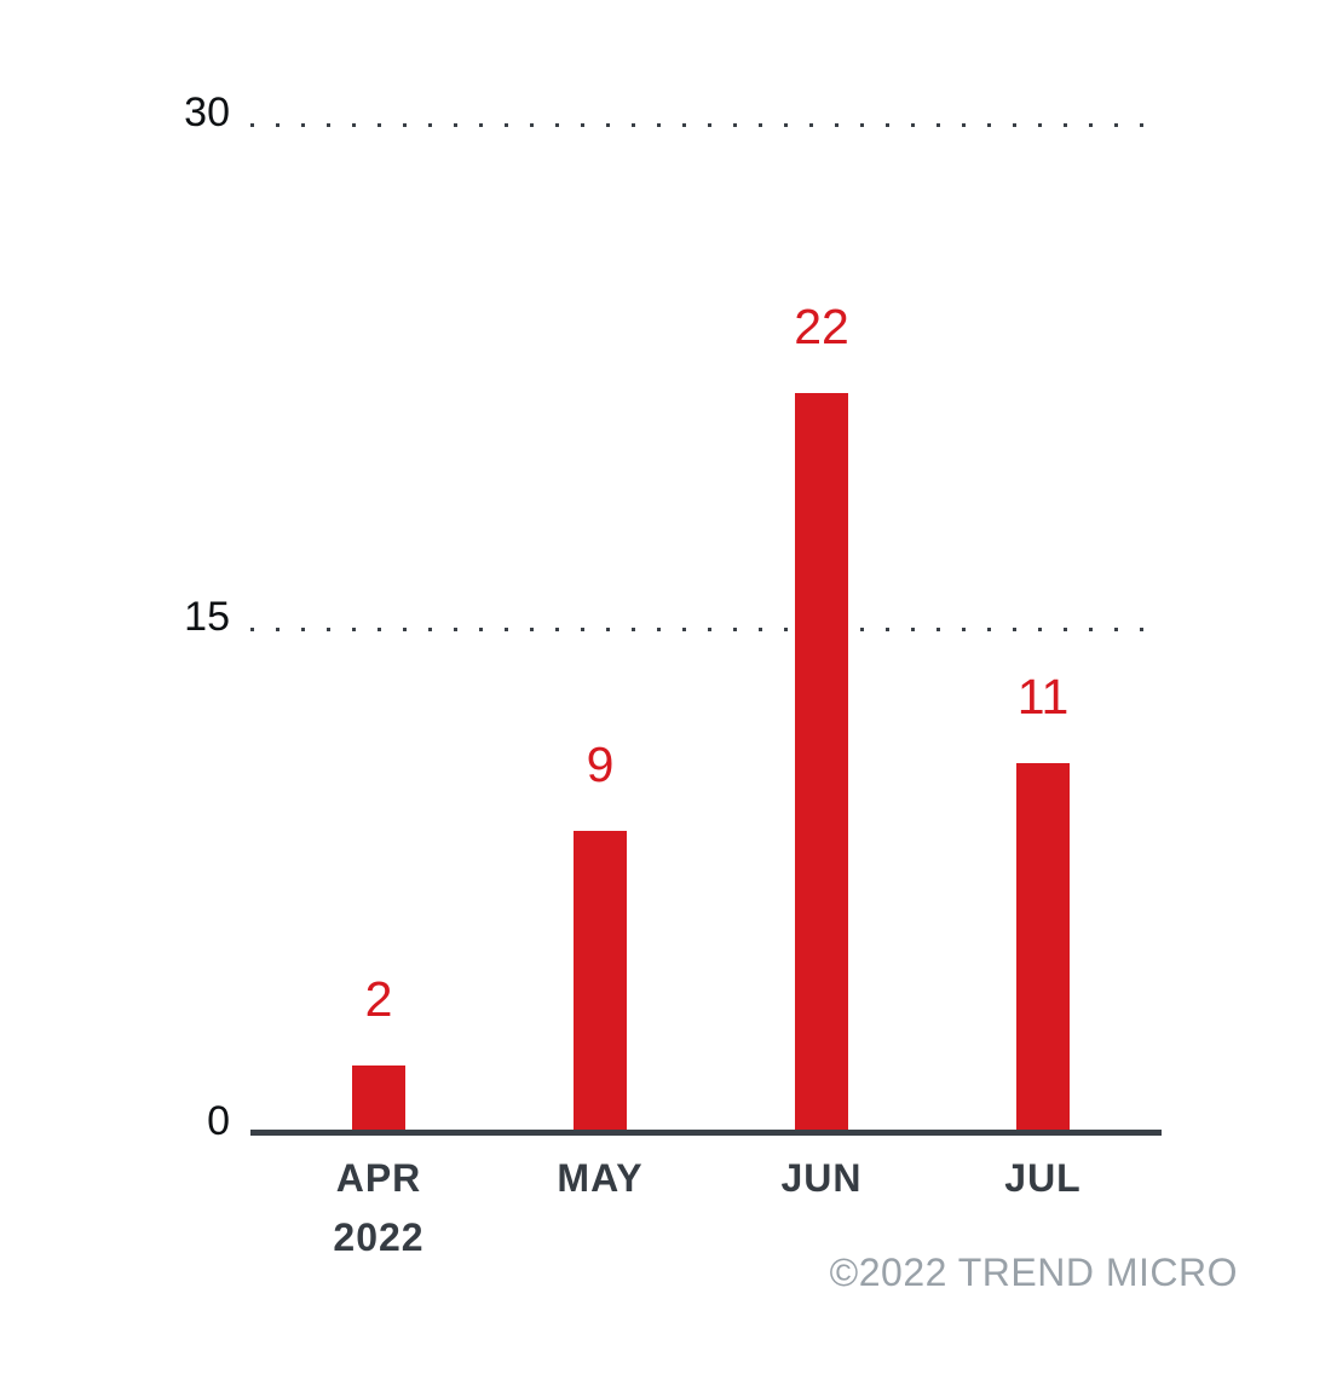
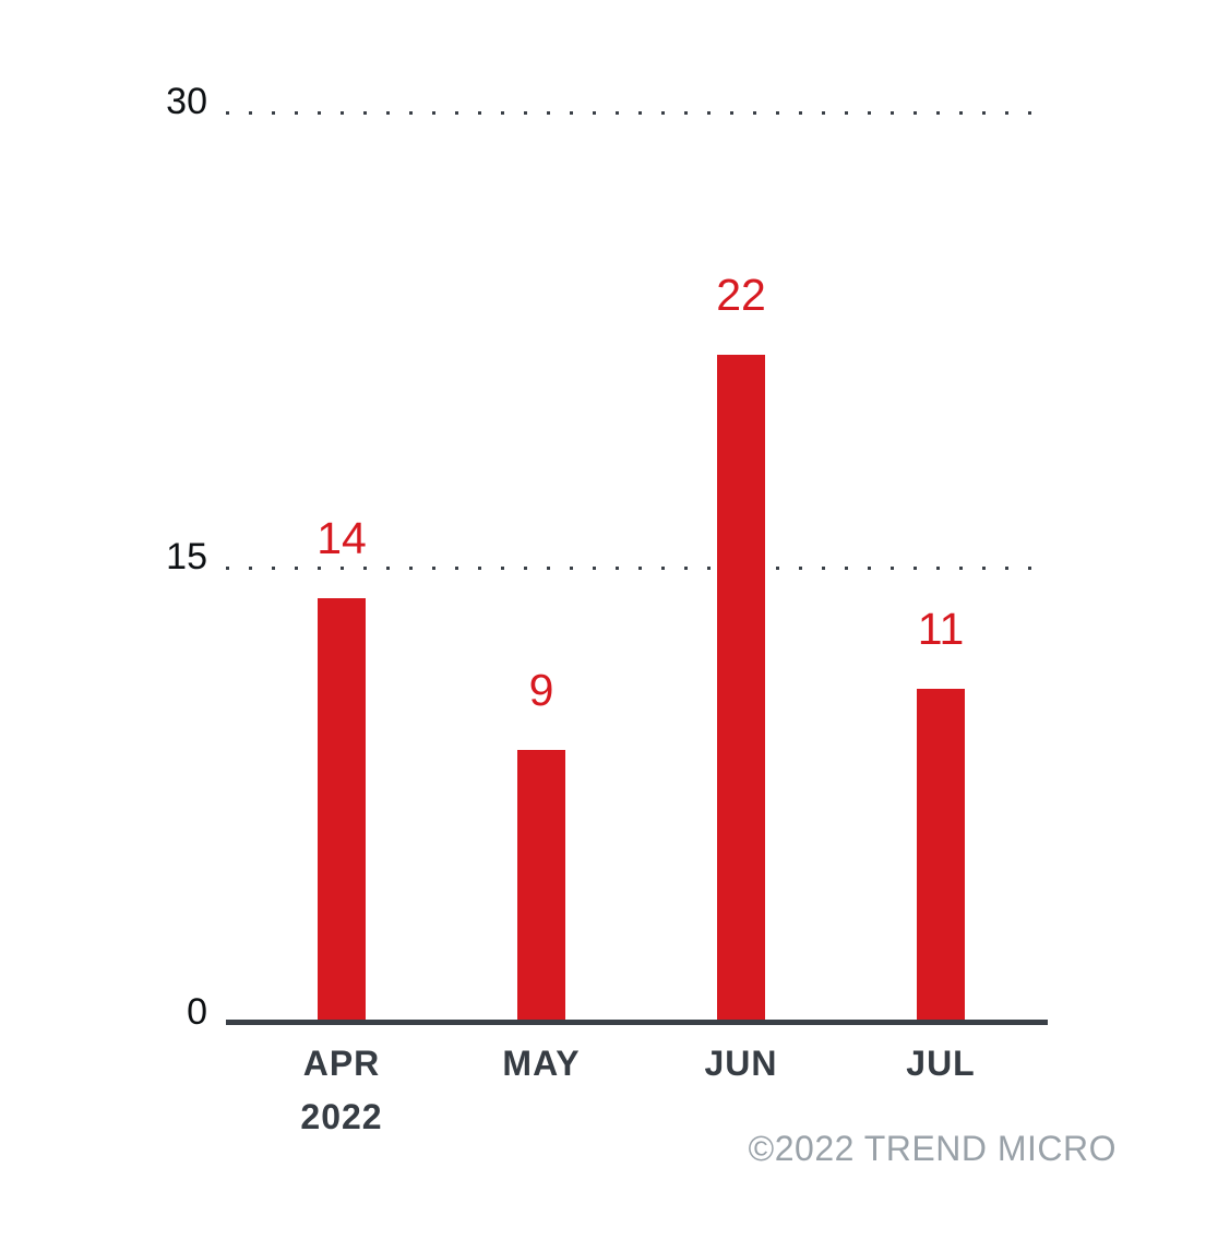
APR 2022: 2 -> 14
